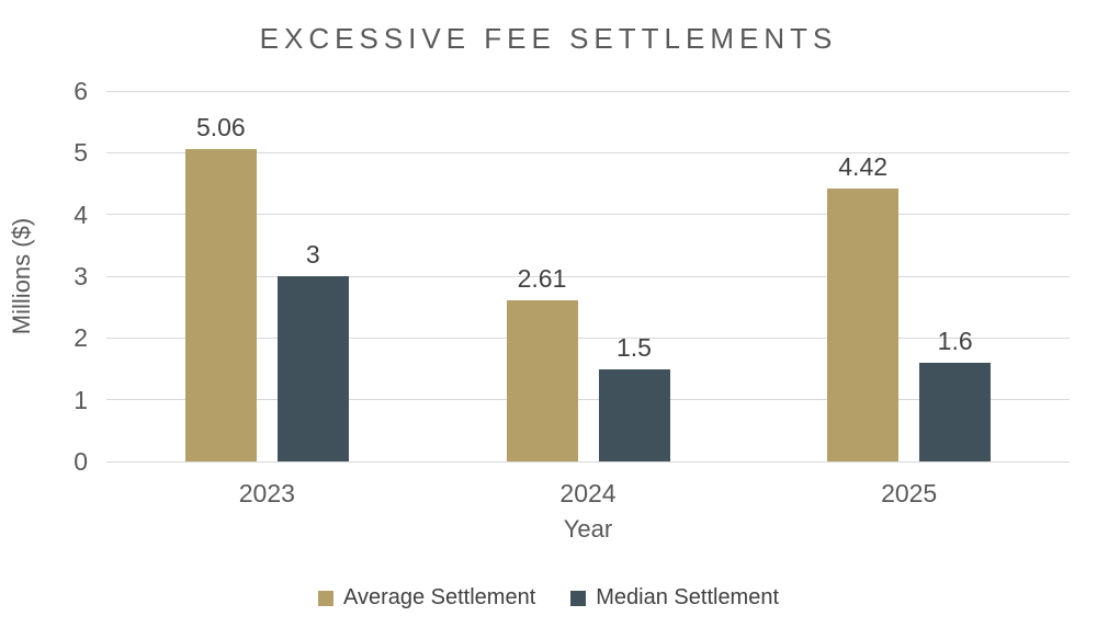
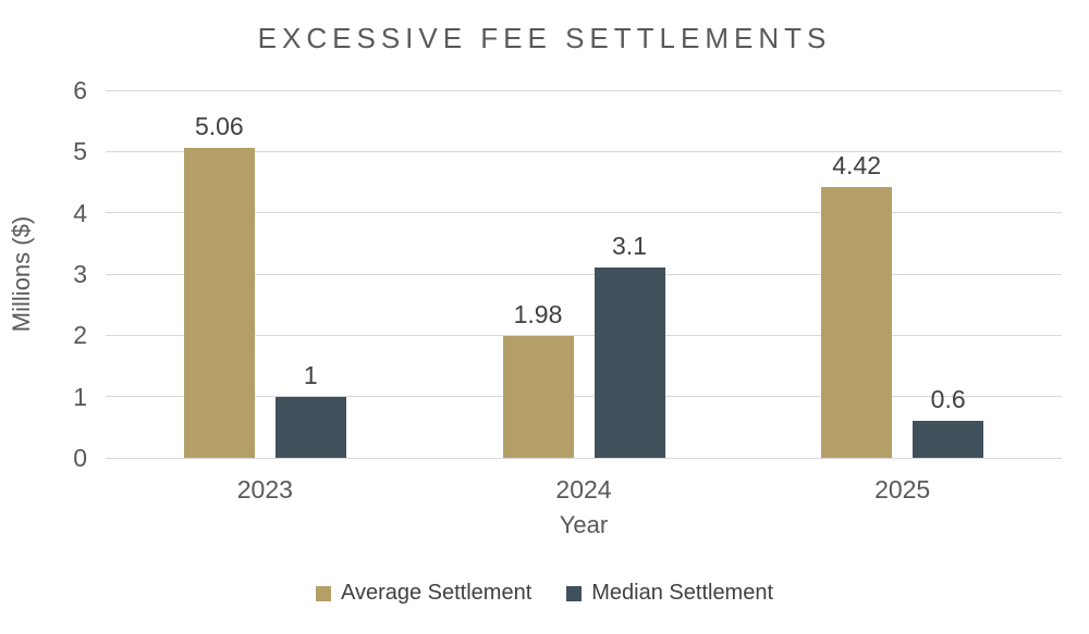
Median Settlement/2023: 3 -> 1
Average Settlement/2024: 2.61 -> 1.98
Median Settlement/2024: 1.5 -> 3.1
Median Settlement/2025: 1.6 -> 0.6
